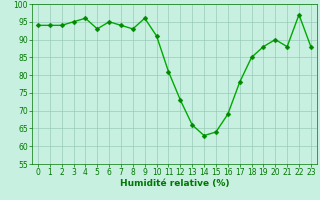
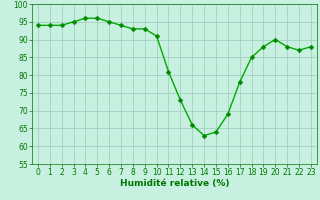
5: 93 -> 96
9: 96 -> 93
22: 97 -> 87
